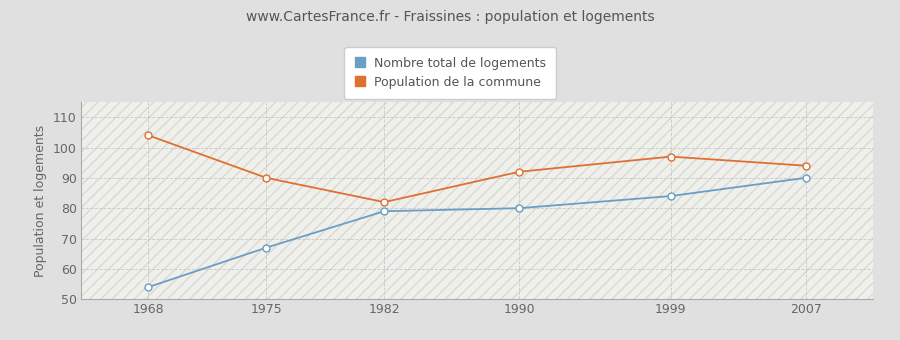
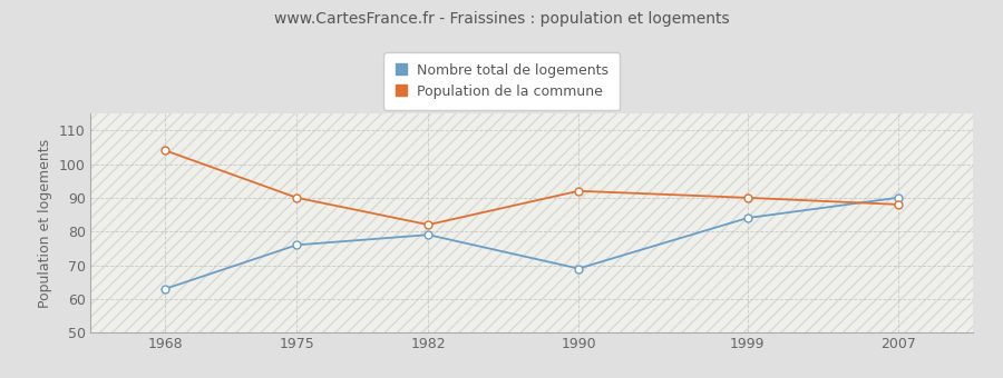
Nombre total de logements/1968: 54 -> 63
Nombre total de logements/1975: 67 -> 76
Nombre total de logements/1990: 80 -> 69
Population de la commune/1999: 97 -> 90
Population de la commune/2007: 94 -> 88
